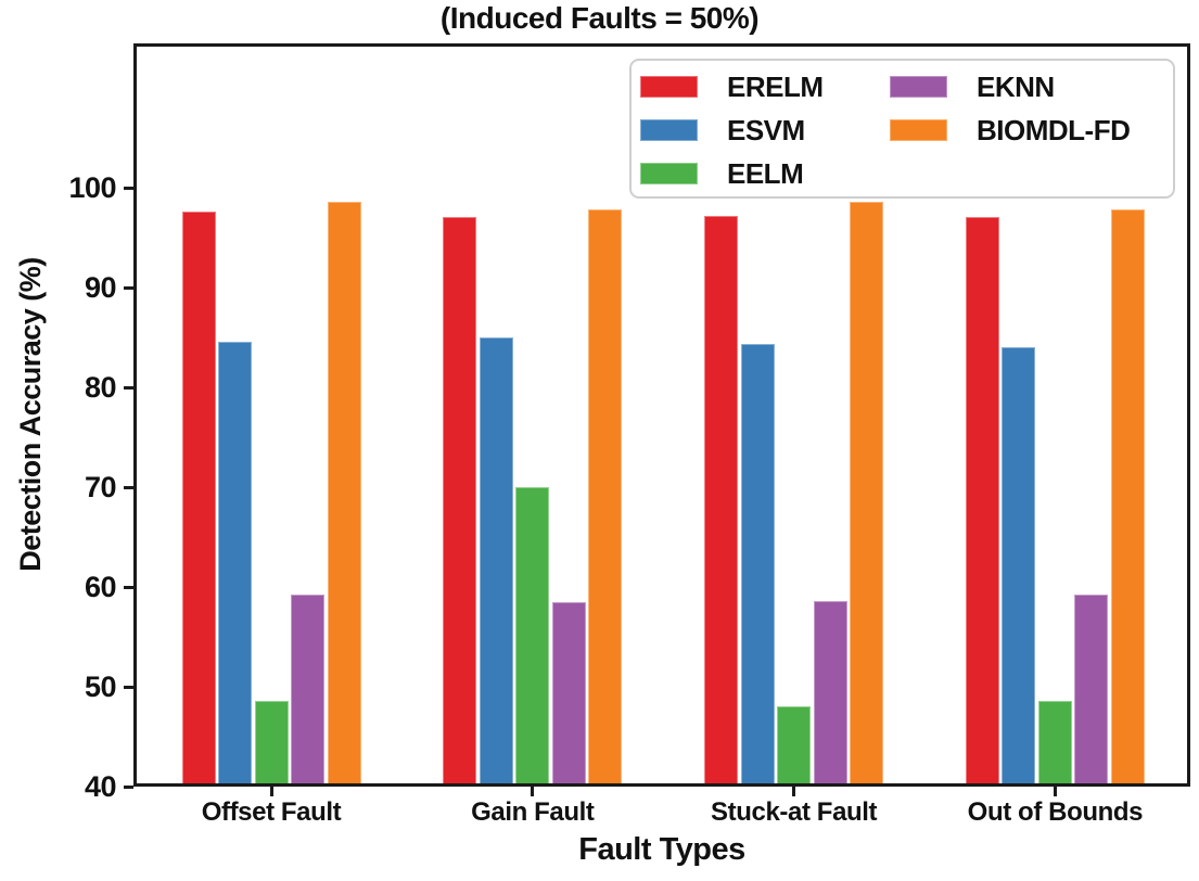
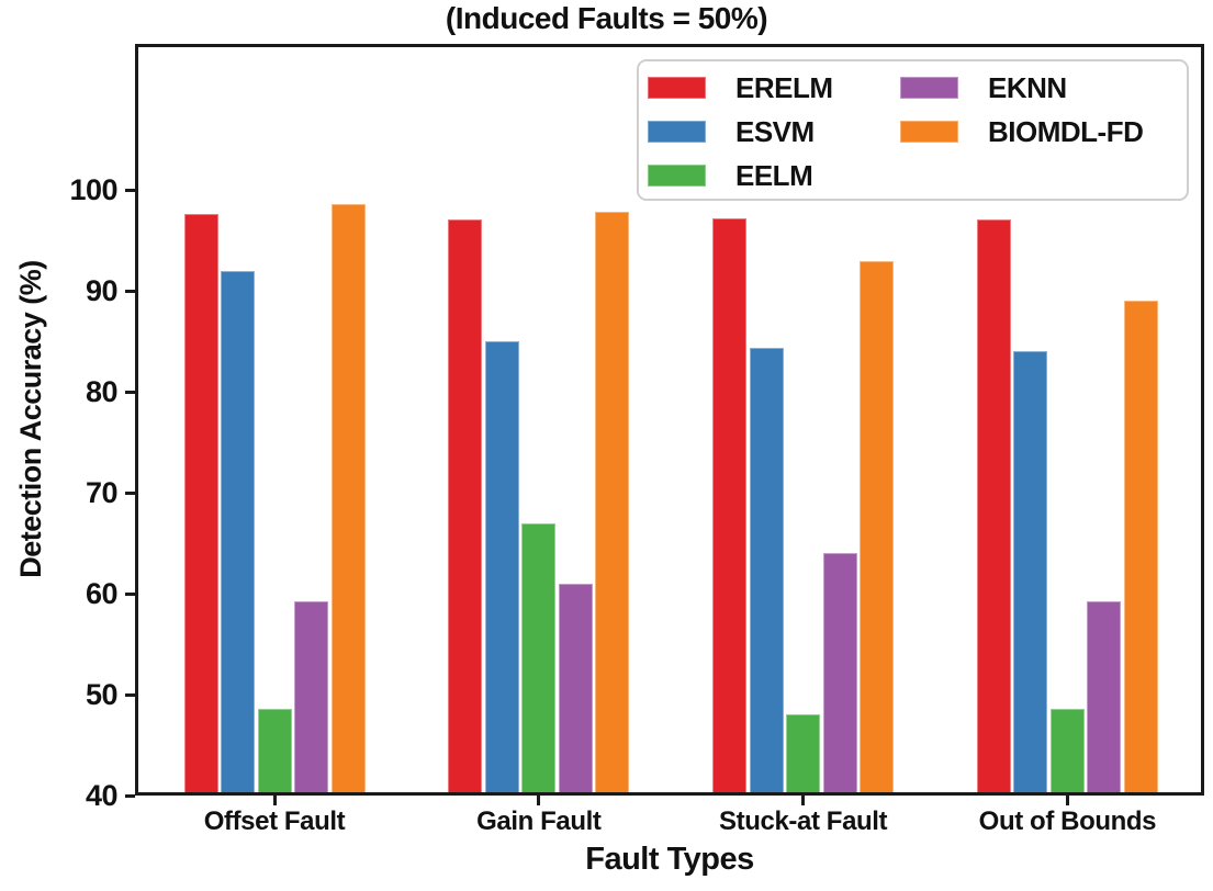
ESVM/Offset Fault: 85 -> 92
EELM/Gain Fault: 70 -> 67
EKNN/Gain Fault: 58 -> 61
EKNN/Stuck-at Fault: 59 -> 64
BIOMDL-FD/Stuck-at Fault: 99 -> 93
BIOMDL-FD/Out of Bounds: 98 -> 89
